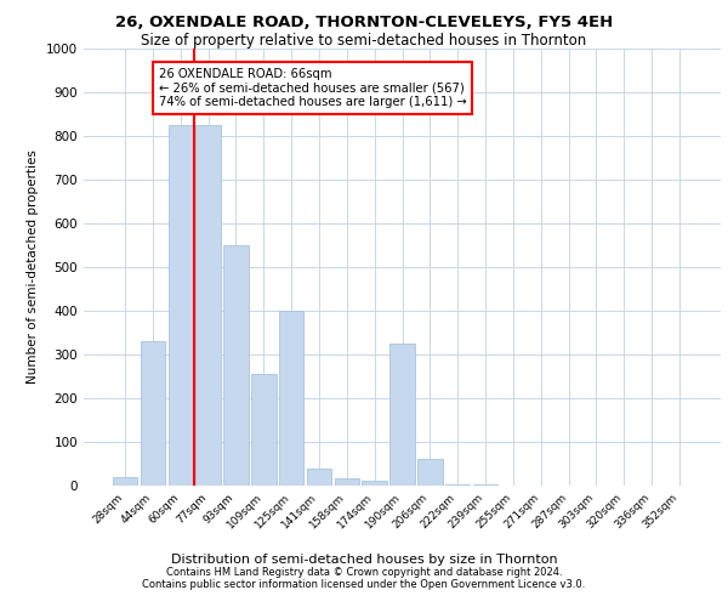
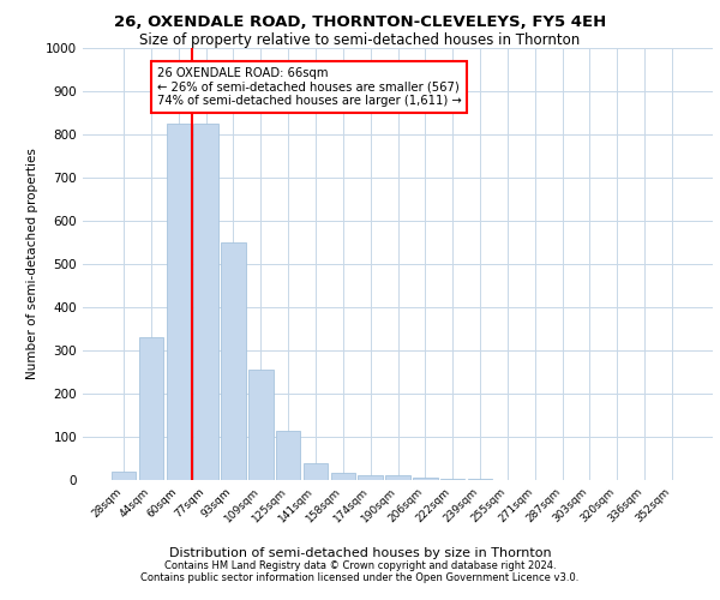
125sqm: 400 -> 115
190sqm: 325 -> 10
206sqm: 60 -> 5
